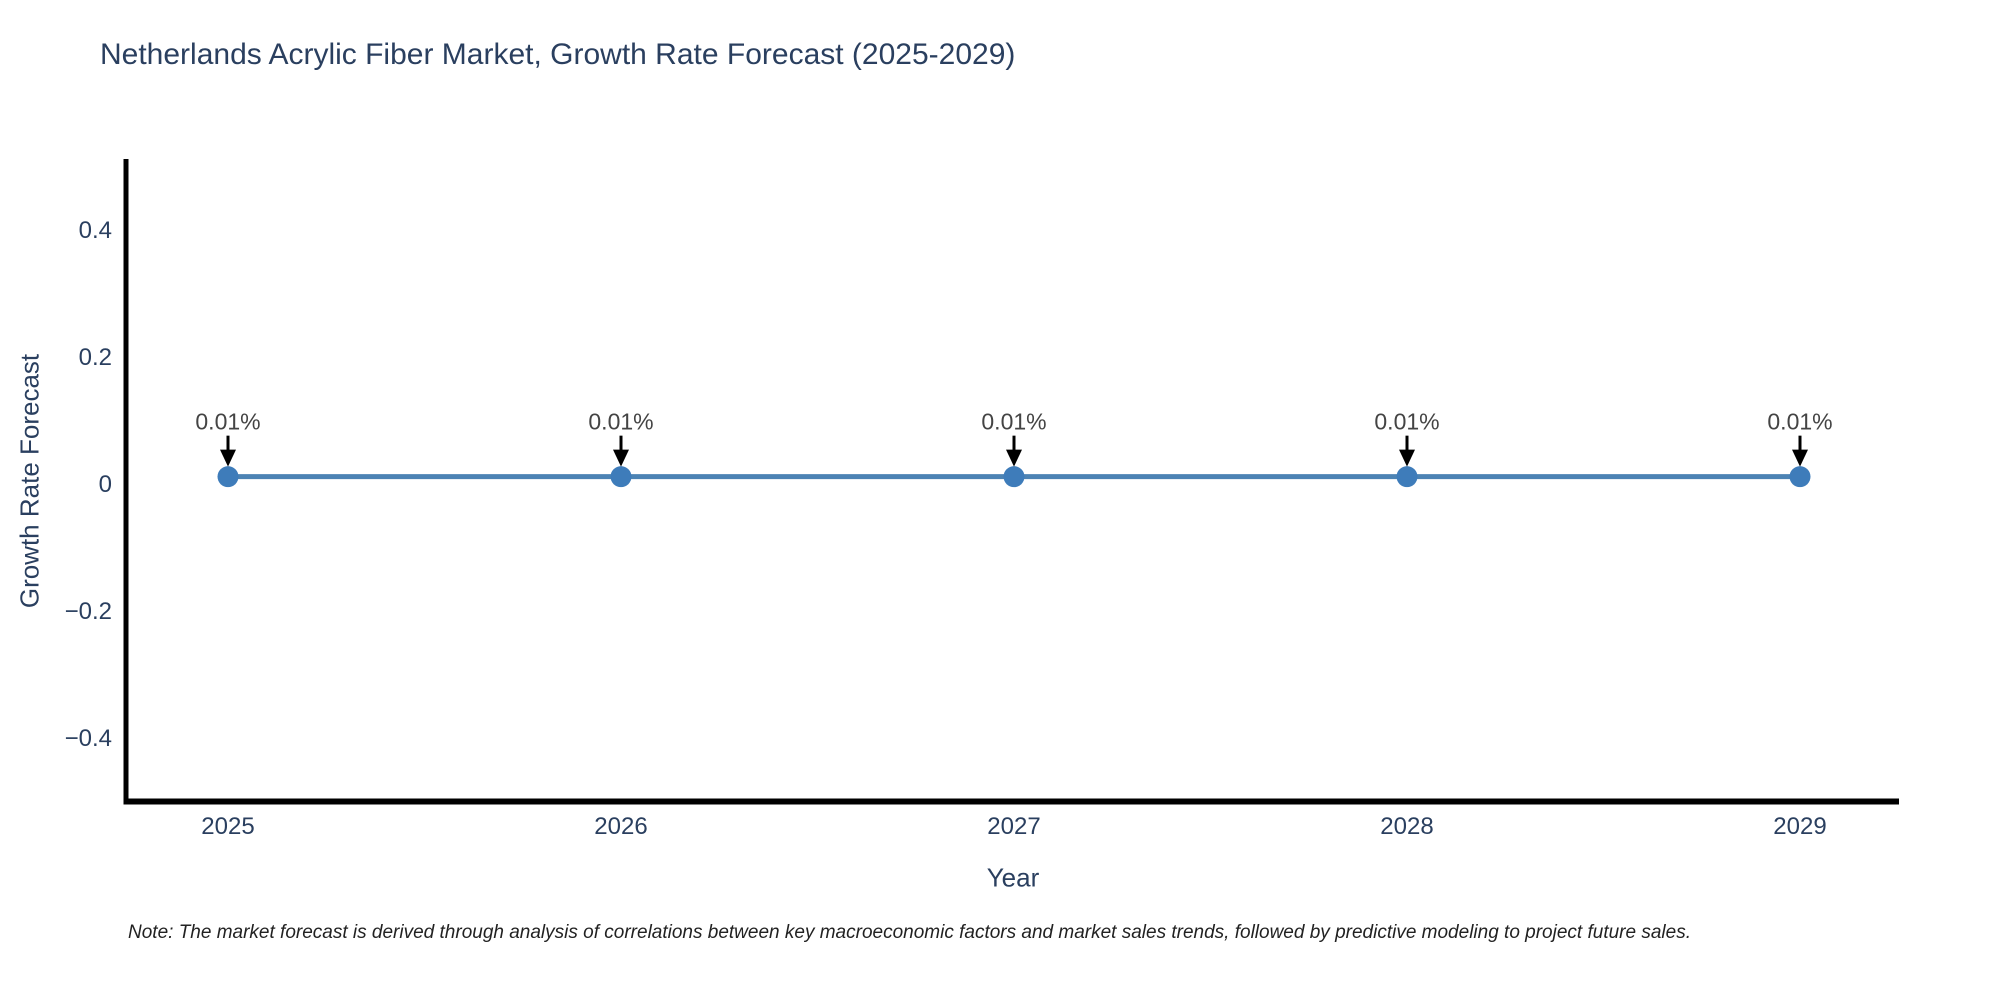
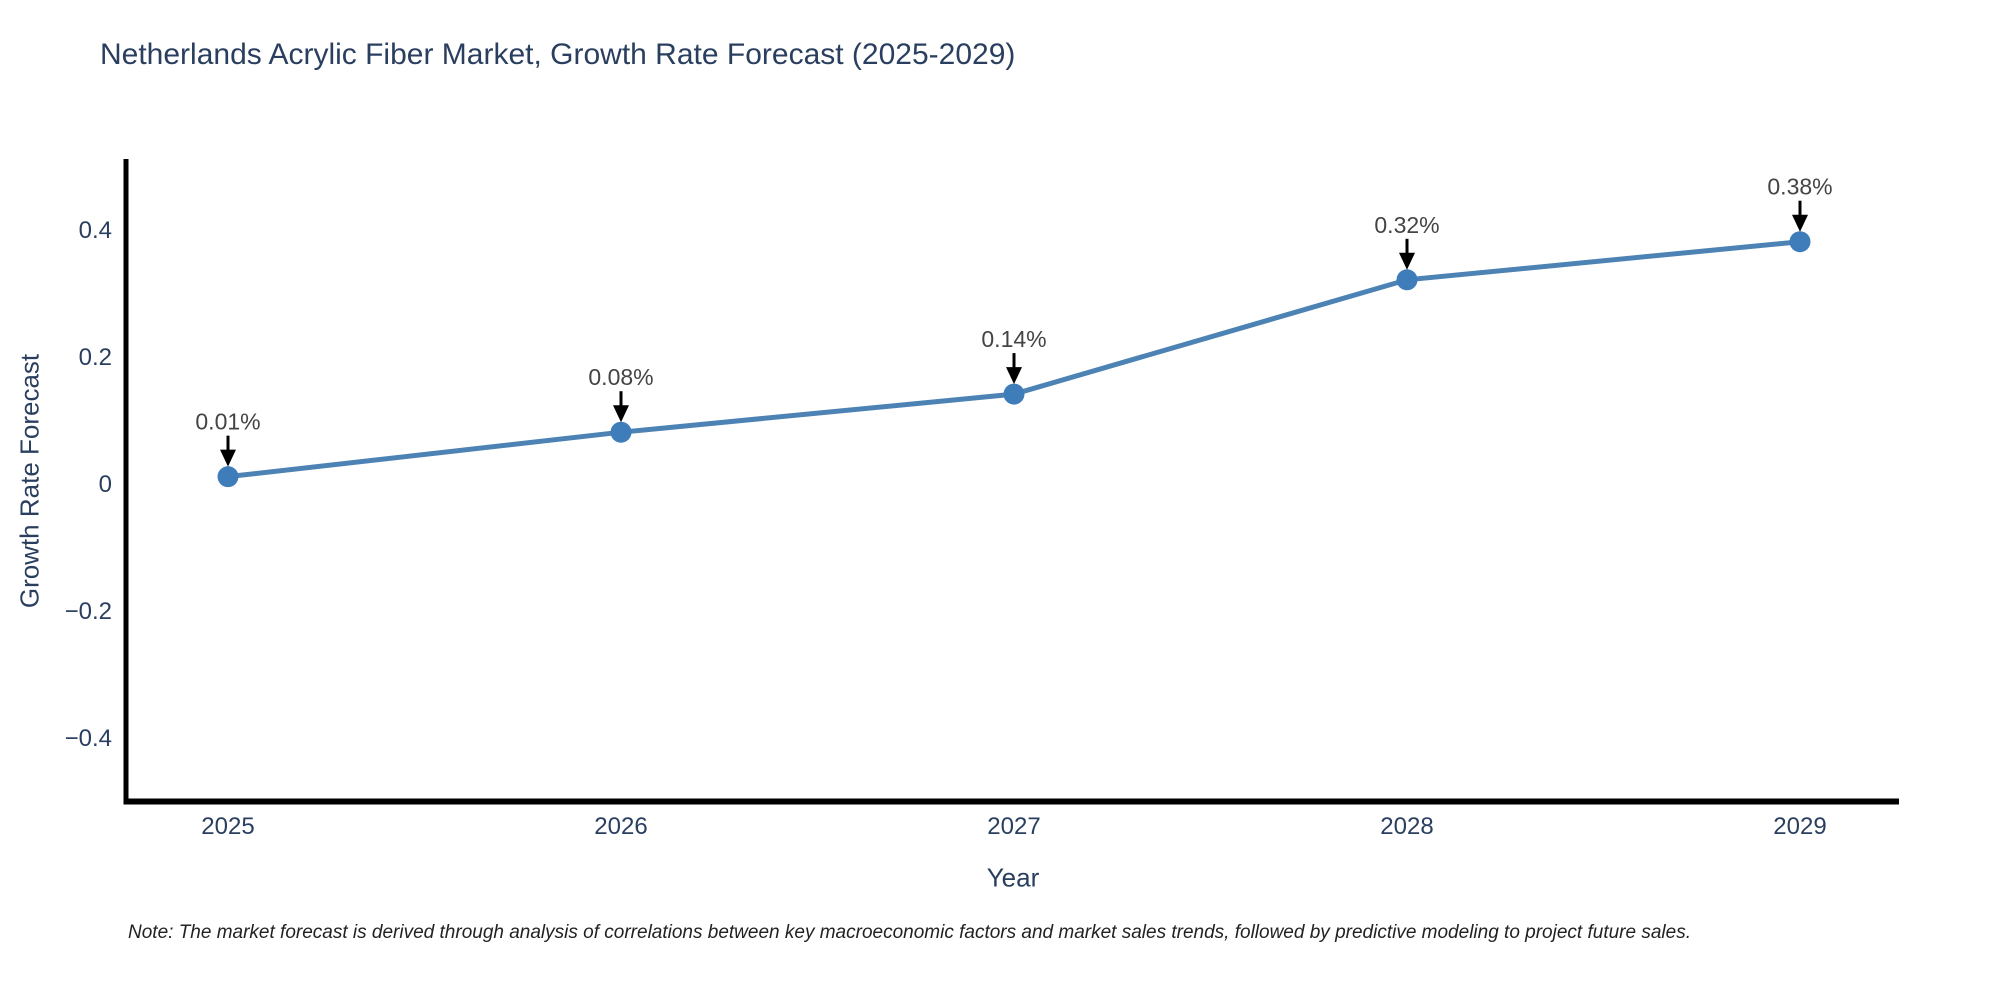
2026: 0.01% -> 0.08%
2027: 0.01% -> 0.14%
2028: 0.01% -> 0.32%
2029: 0.01% -> 0.38%
